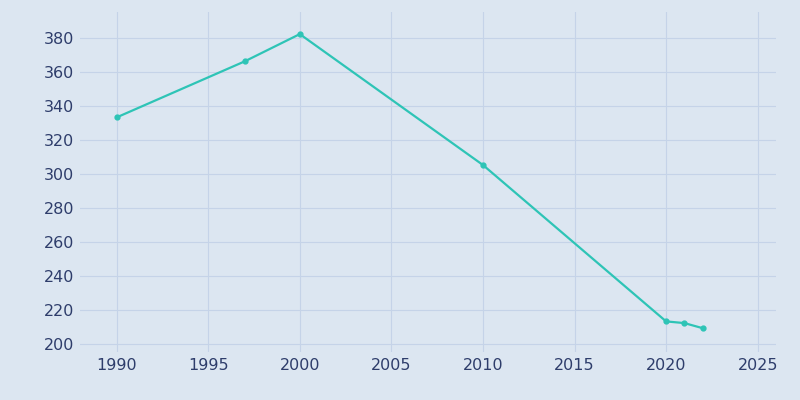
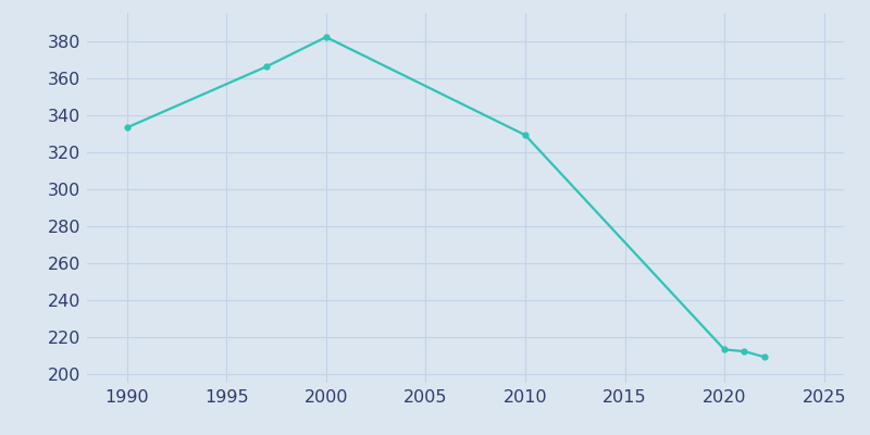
2010: 305 -> 329
